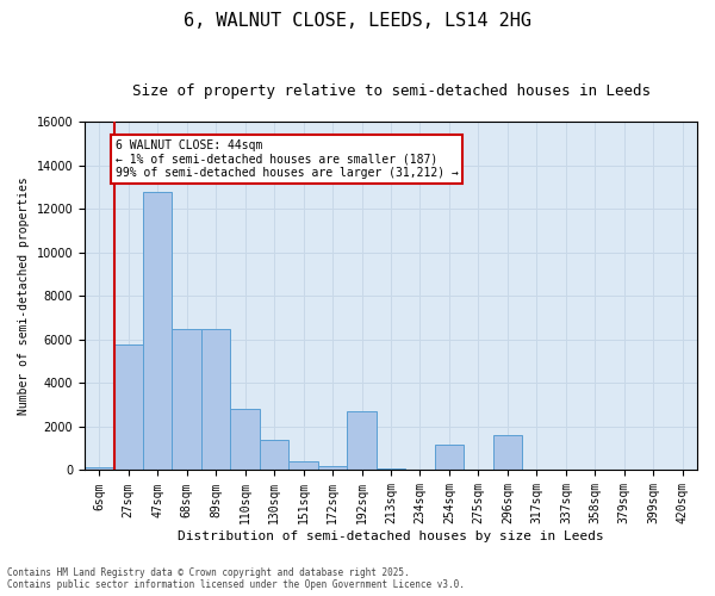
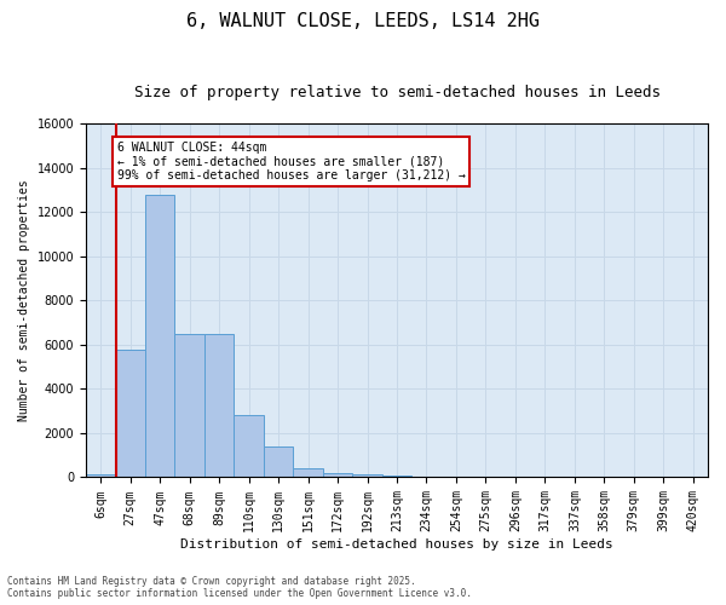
192sqm: 2700 -> 200
254sqm: 1200 -> 0
296sqm: 1600 -> 0
